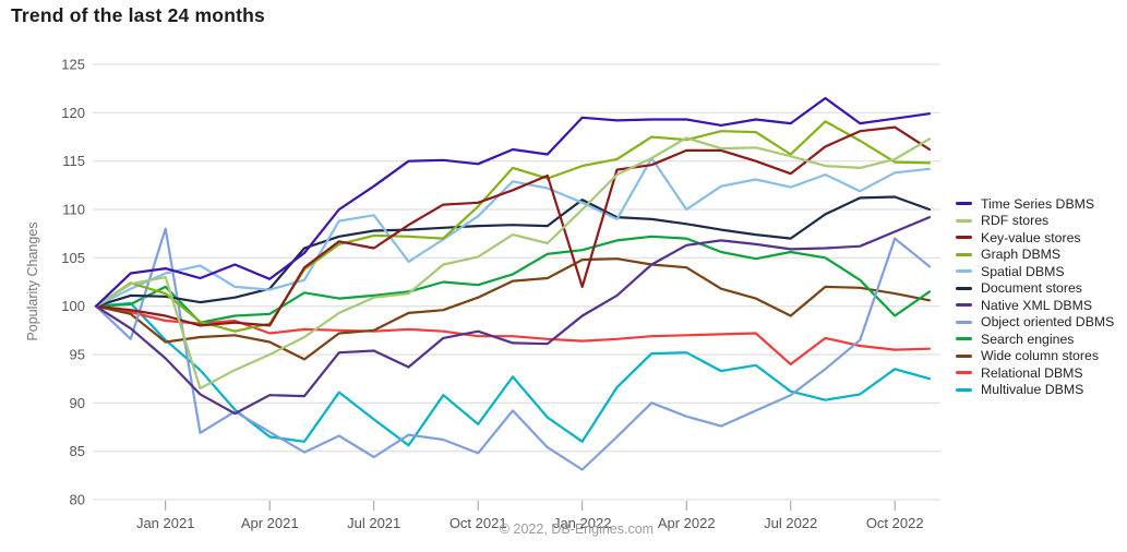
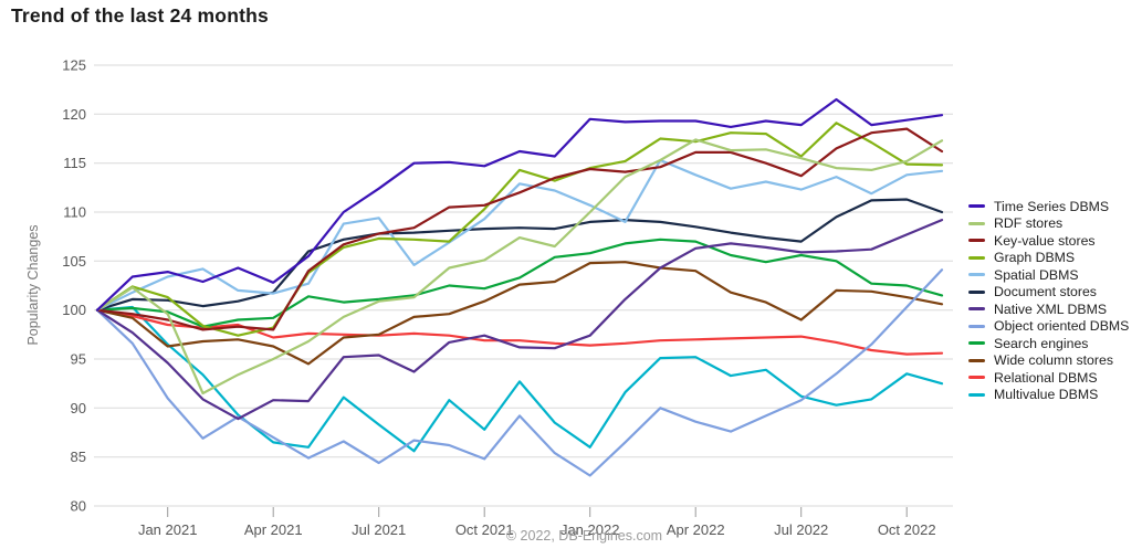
RDF stores/Jan 2021: 103 -> 100
Object oriented DBMS/Jan 2021: 108 -> 91
Search engines/Jan 2021: 102 -> 100
Key-value stores/Jul 2021: 106 -> 108
Key-value stores/Jan 2022: 102 -> 114
Document stores/Jan 2022: 111 -> 109
Native XML DBMS/Jan 2022: 99 -> 97
Spatial DBMS/Apr 2022: 110 -> 114
Relational DBMS/Jul 2022: 94 -> 97
Object oriented DBMS/Oct 2022: 107 -> 100
Search engines/Oct 2022: 99 -> 102
